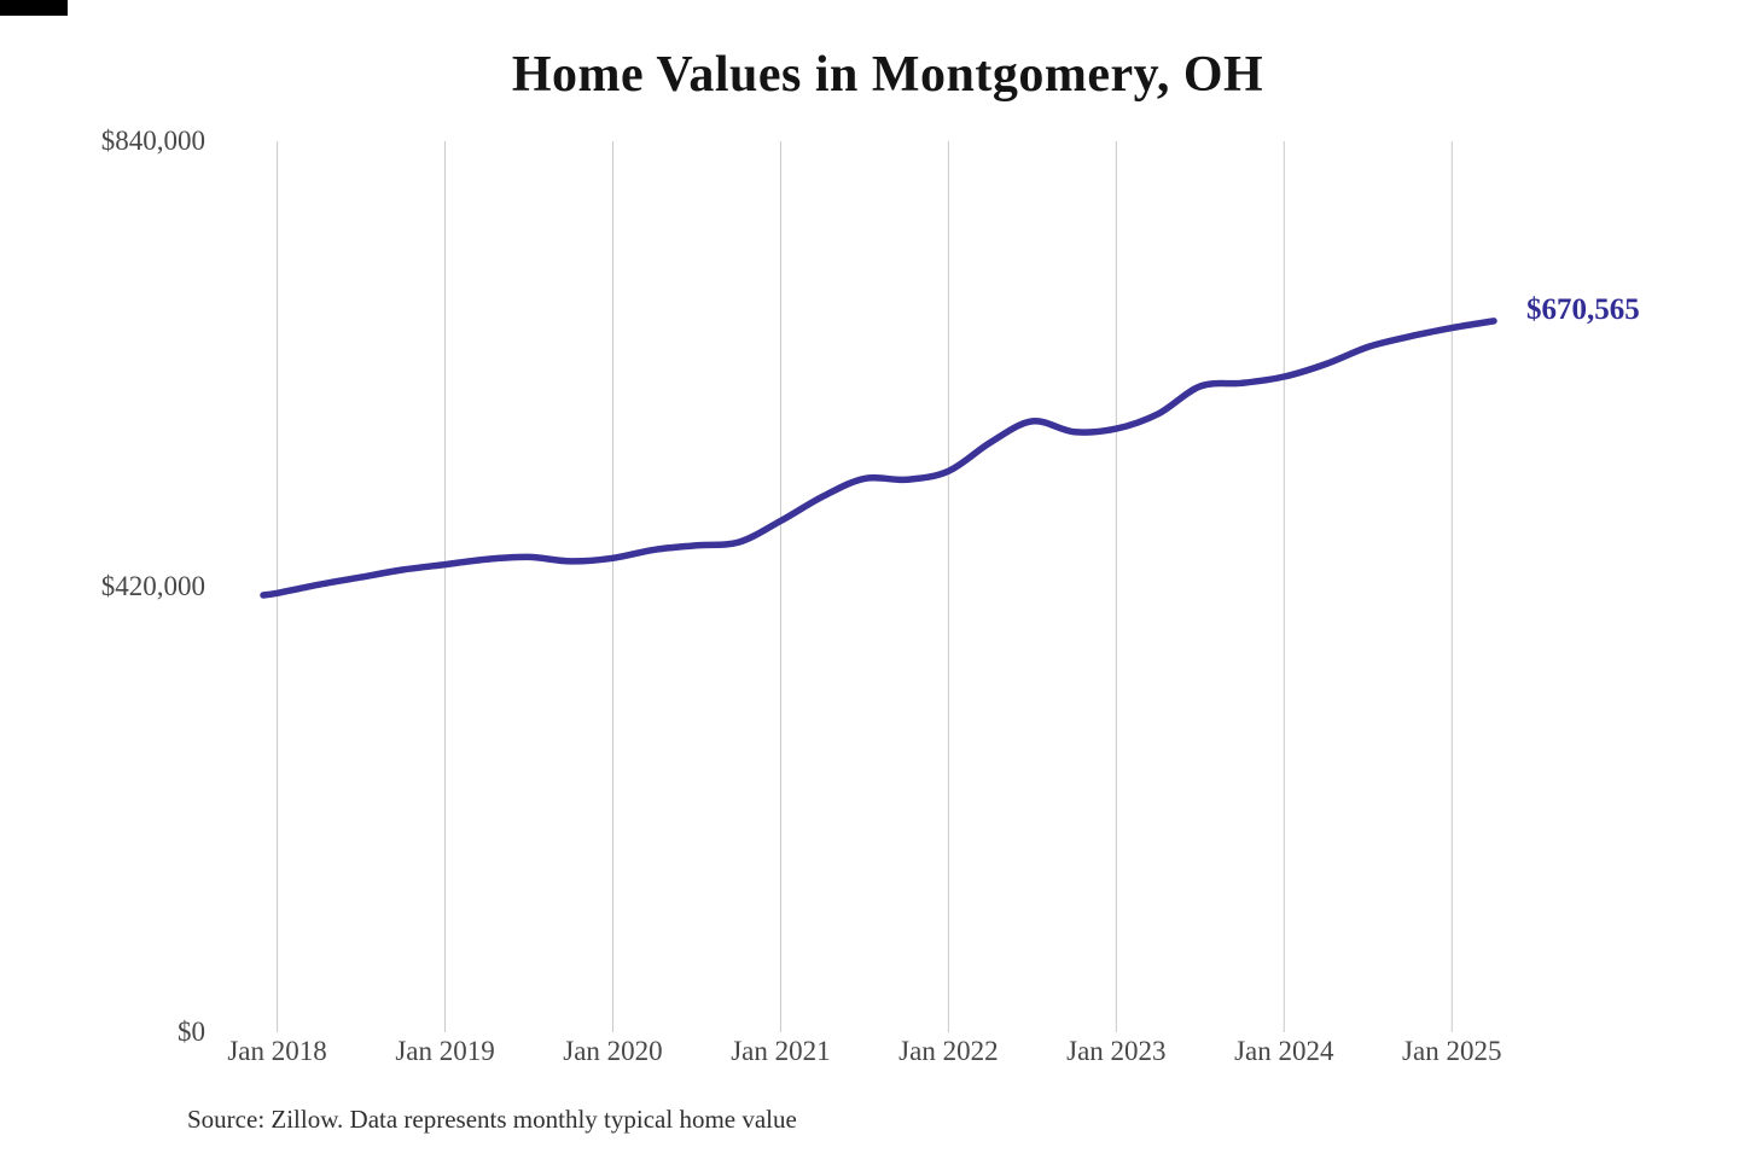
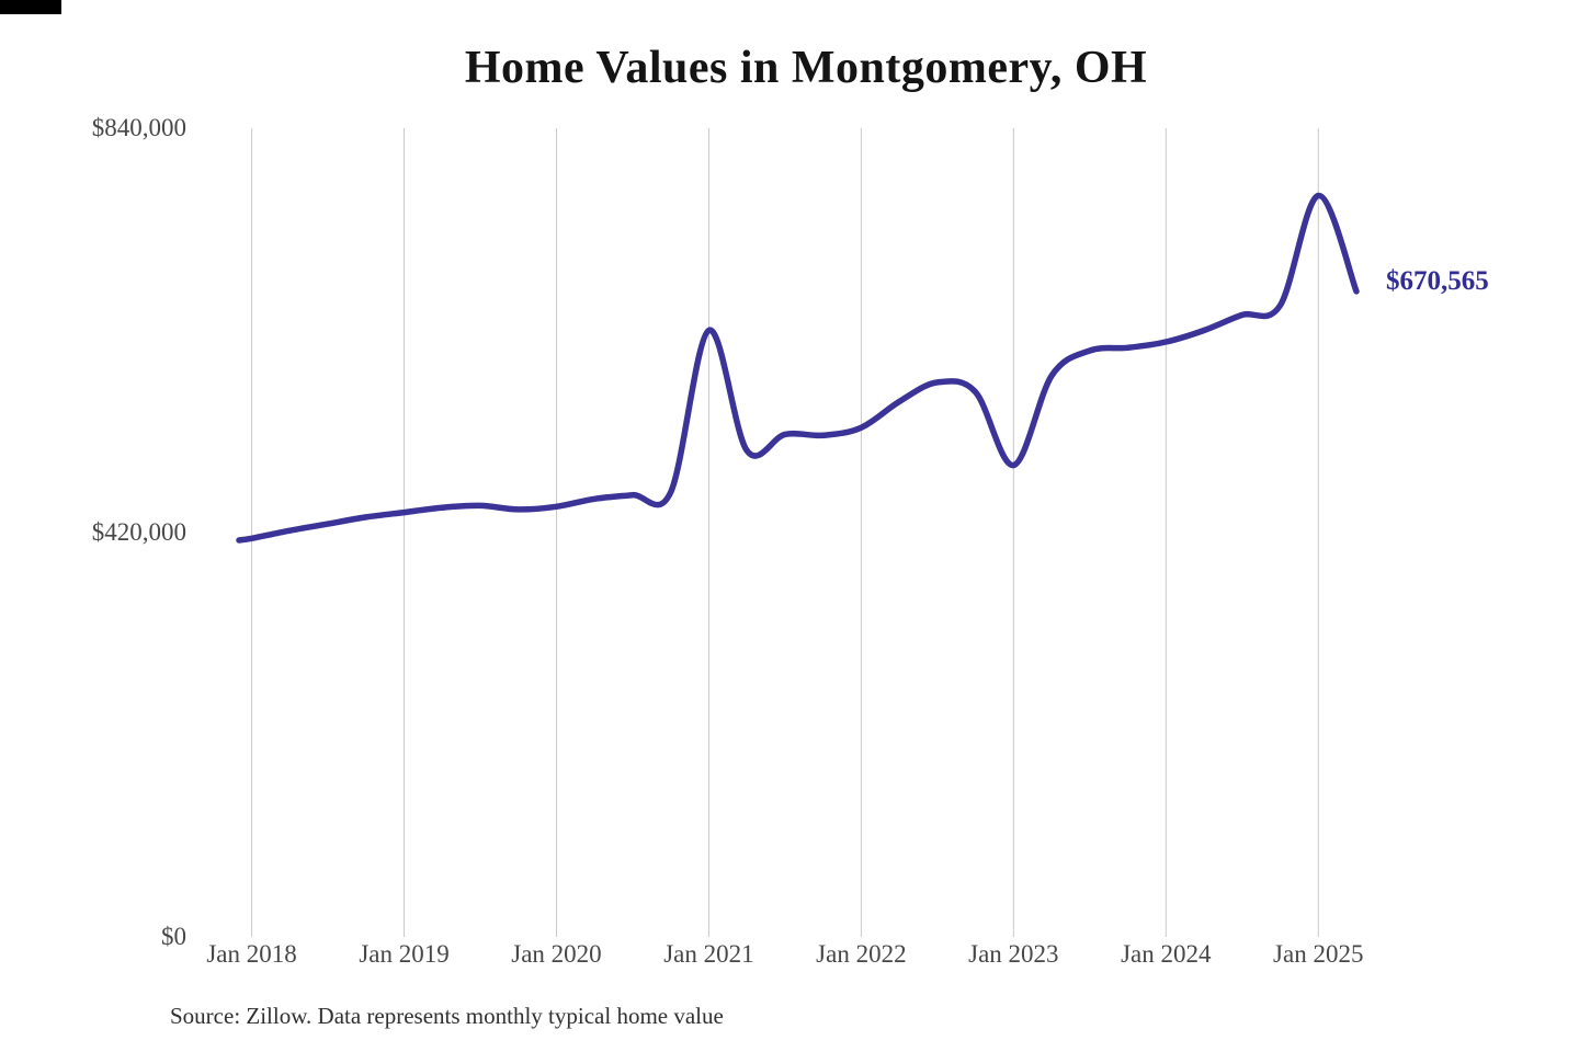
Jan 2021: $480000 -> $630000
Jan 2023: $570000 -> $490000
Jan 2025: $660000 -> $770000
